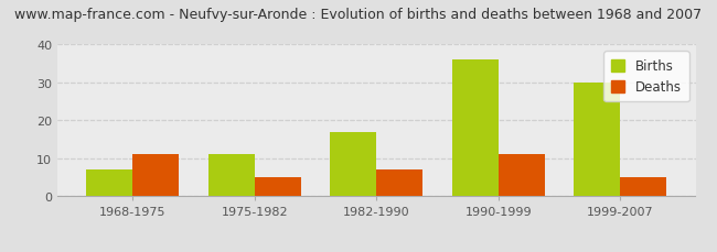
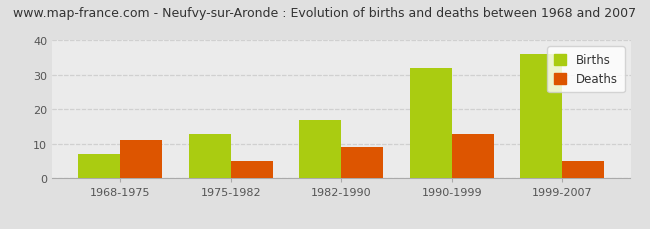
Births/1975-1982: 11 -> 13
Deaths/1982-1990: 7 -> 9
Births/1990-1999: 36 -> 32
Deaths/1990-1999: 11 -> 13
Births/1999-2007: 30 -> 36
